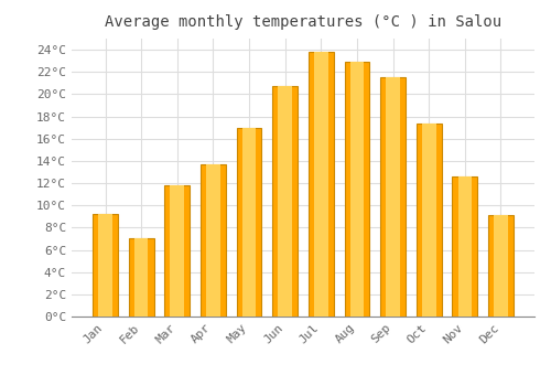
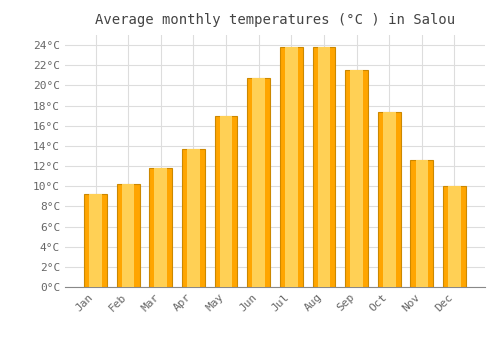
Feb: 7.0°C -> 10.2°C
Aug: 22.9°C -> 23.8°C
Dec: 9.1°C -> 10.0°C
